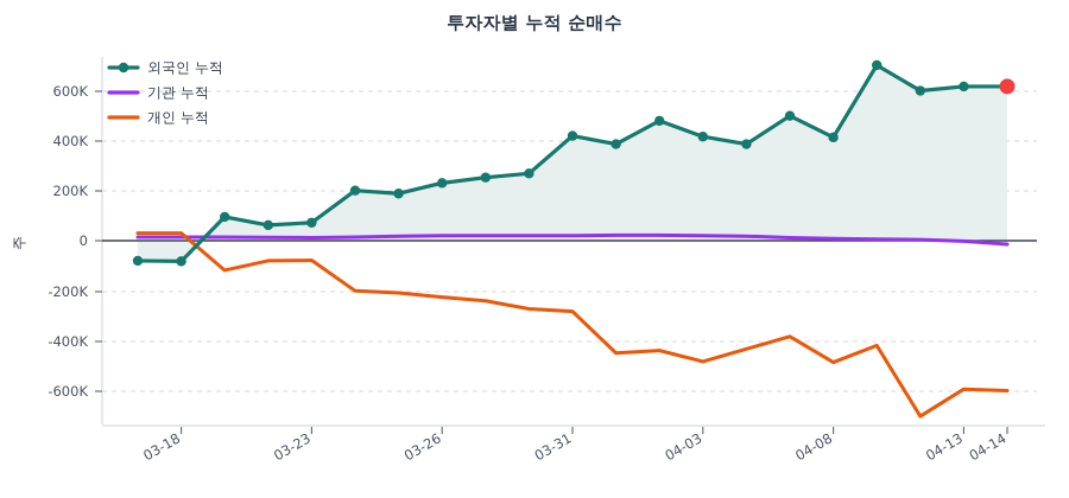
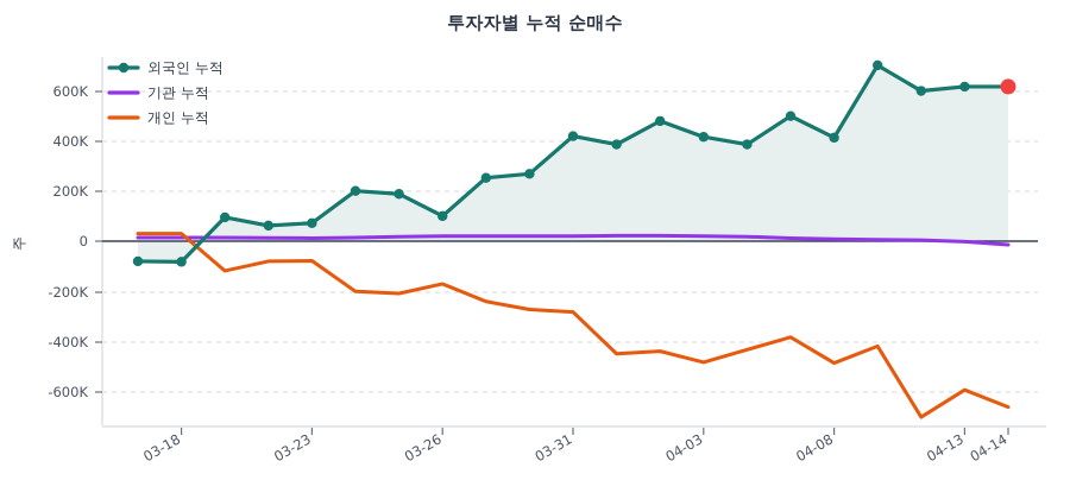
외국인 누적/03-26: 230K -> 100K
개인 누적/03-26: -220K -> -170K
개인 누적/04-14: -600K -> -660K
